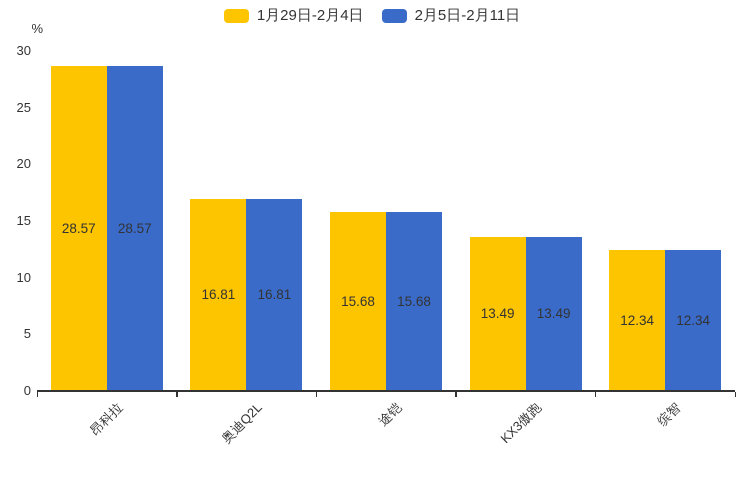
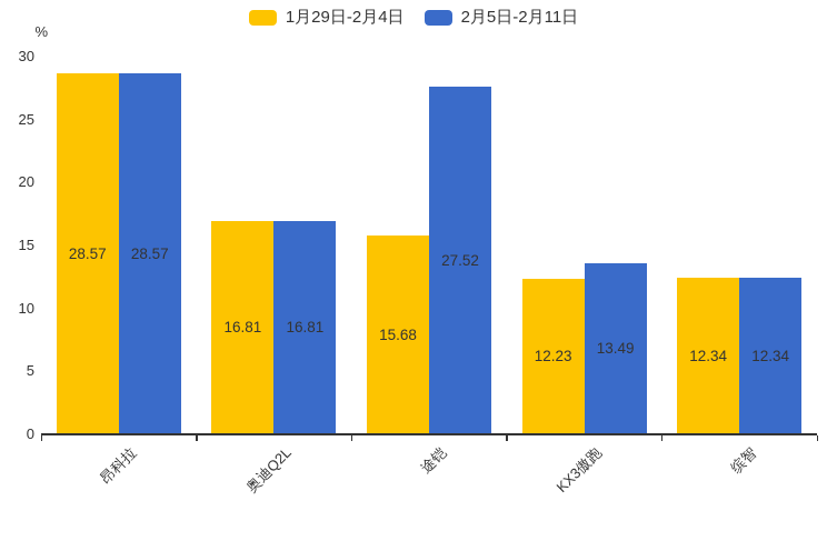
2月5日-2月11日/途铠: 15.68 -> 27.52
1月29日-2月4日/KX3傲跑: 13.49 -> 12.23
